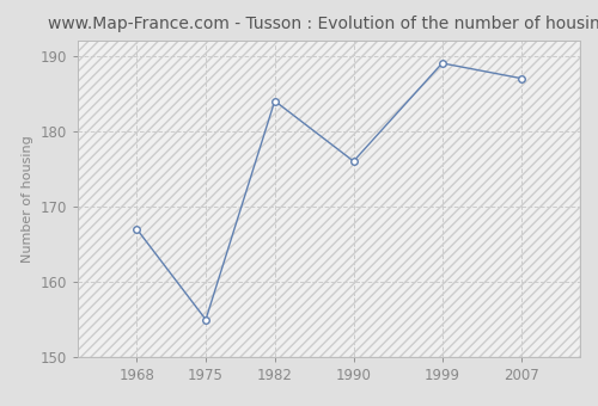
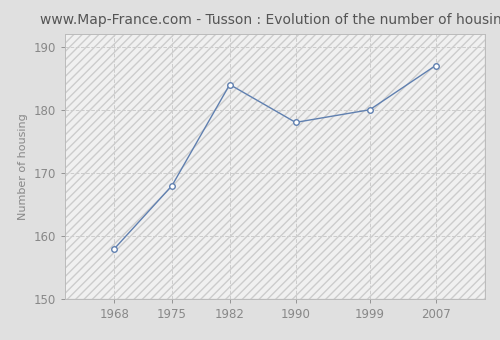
1968: 167 -> 158
1975: 155 -> 168
1990: 176 -> 178
1999: 189 -> 180
